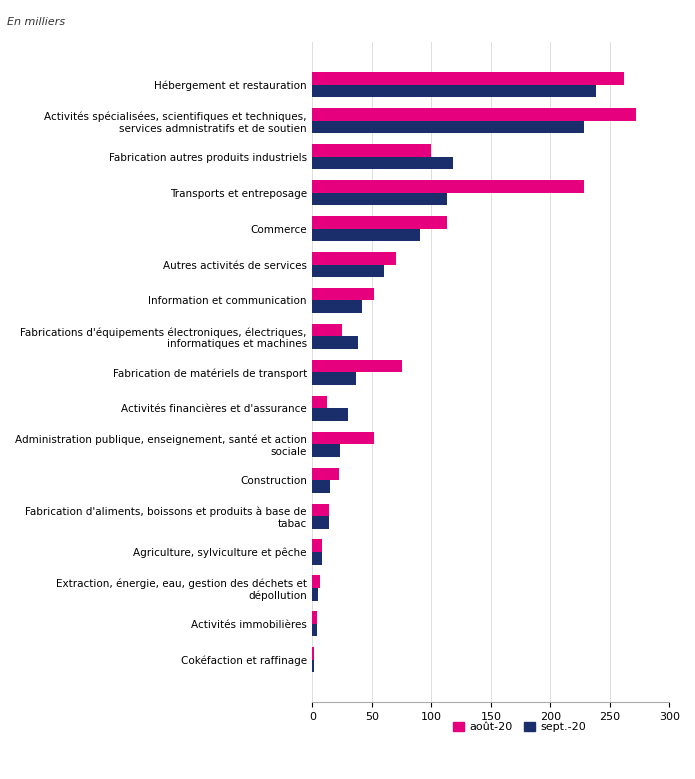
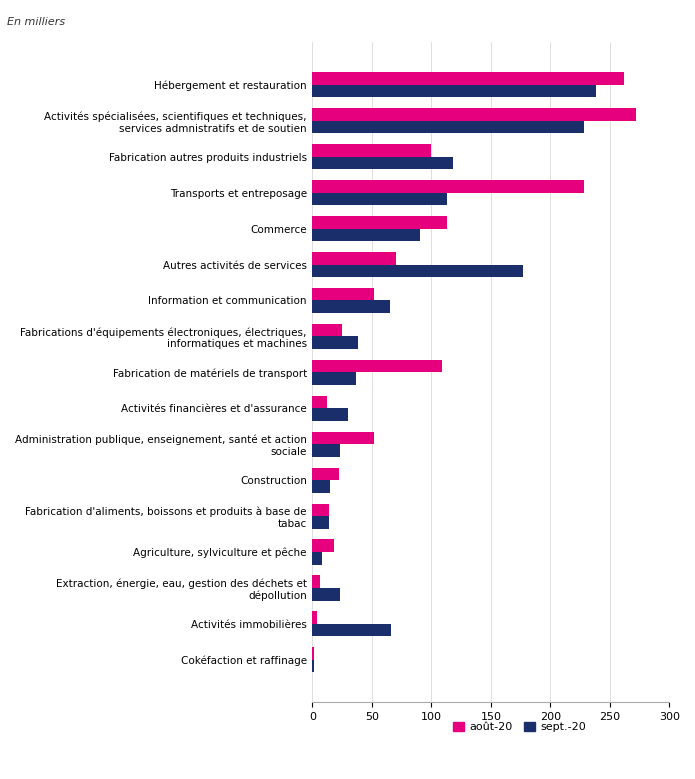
sept.-20/Autres activités de services: 60 -> 177
sept.-20/Information et communication: 42 -> 65
août-20/Fabrication de matériels de transport: 75 -> 109
août-20/Agriculture, sylviculture et pêche: 8 -> 18
sept.-20/Extraction, énergie, eau, gestion des déchets et dépollution: 5 -> 23
sept.-20/Activités immobilières: 4 -> 66
